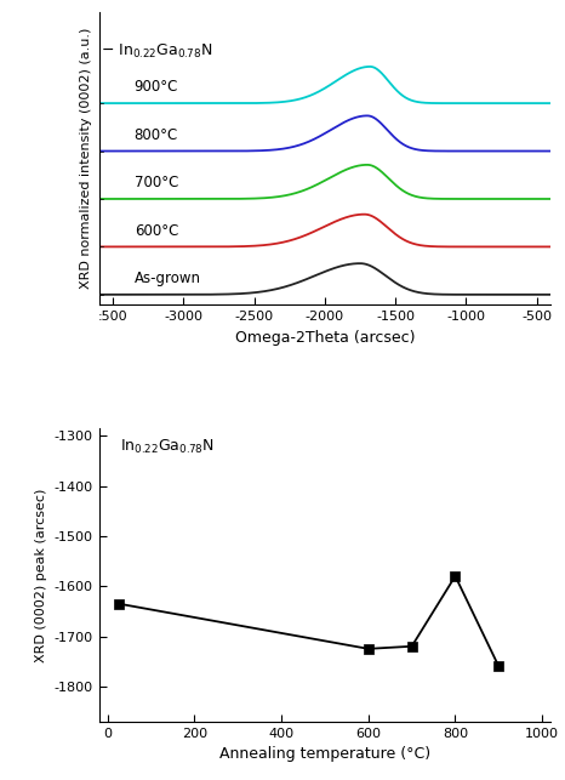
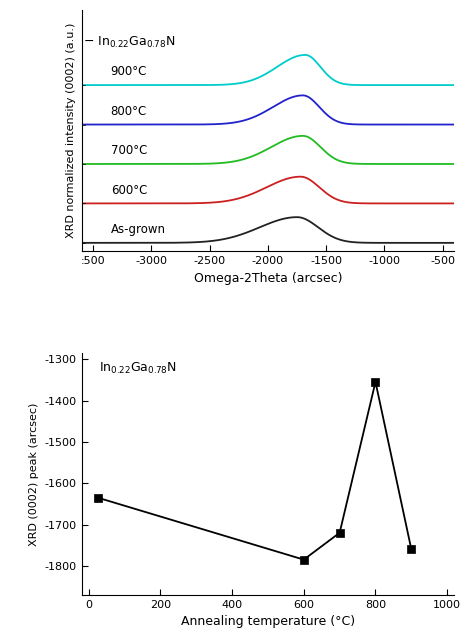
600: -1725 -> -1785
800: -1580 -> -1355
